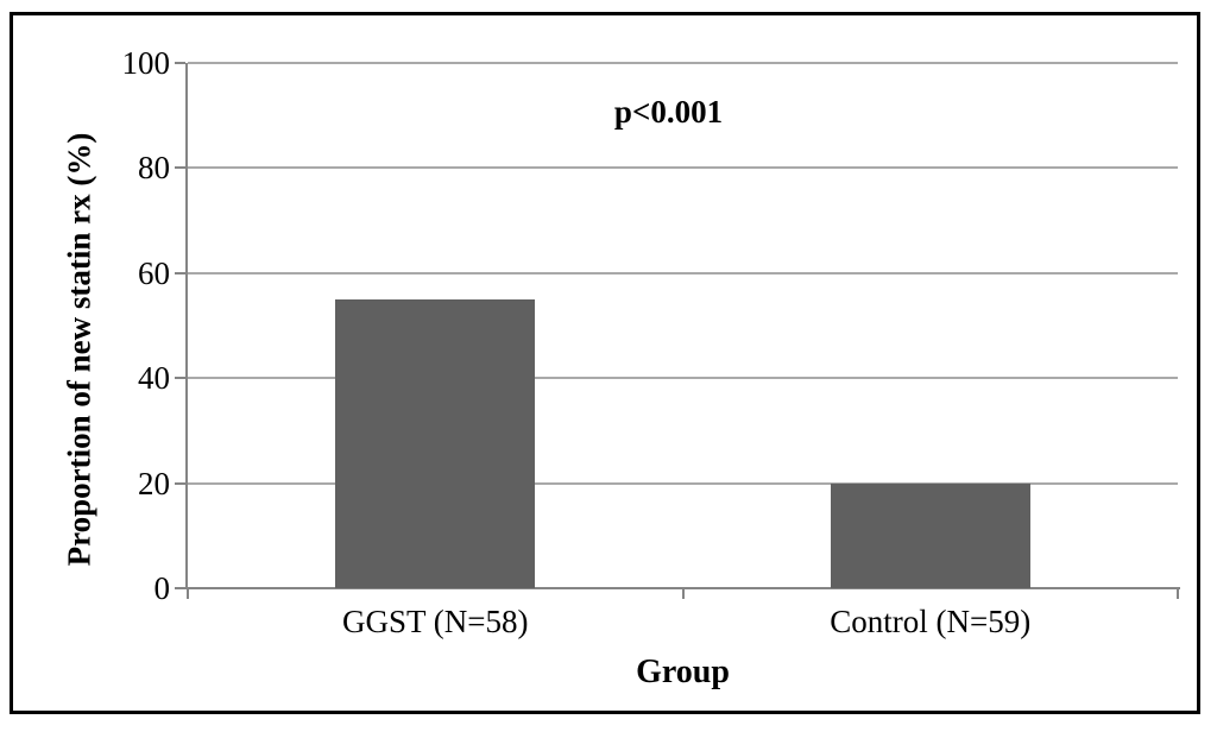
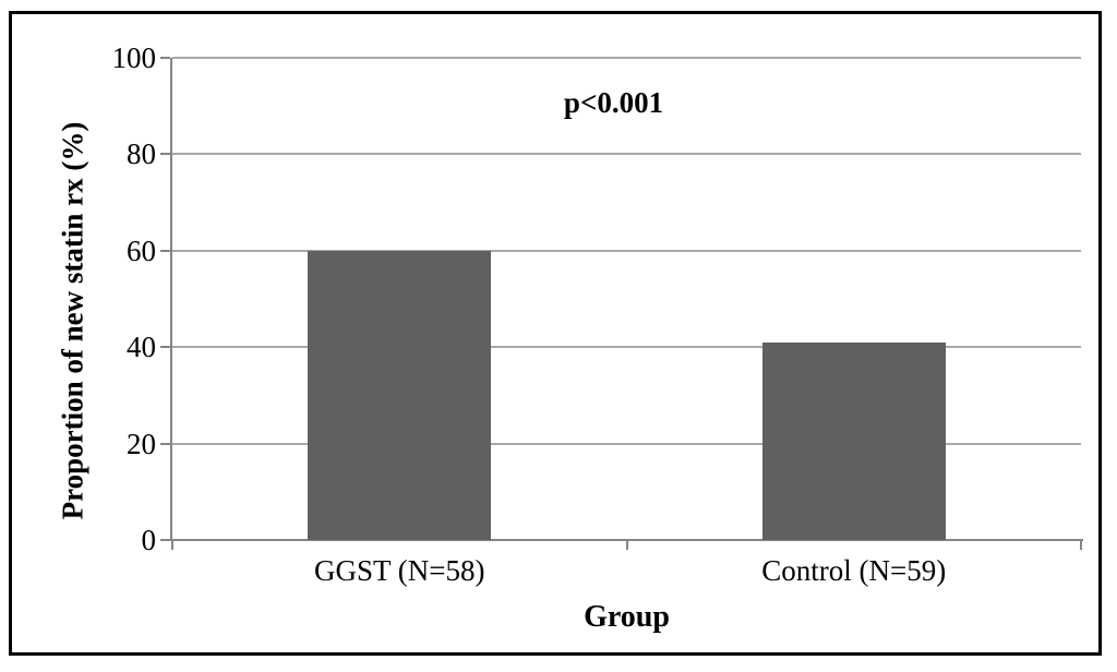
GGST (N=58): 55 -> 60
Control (N=59): 20 -> 41
